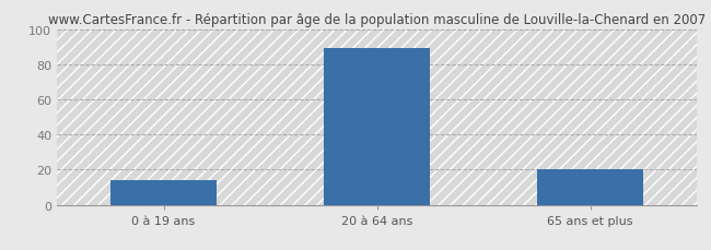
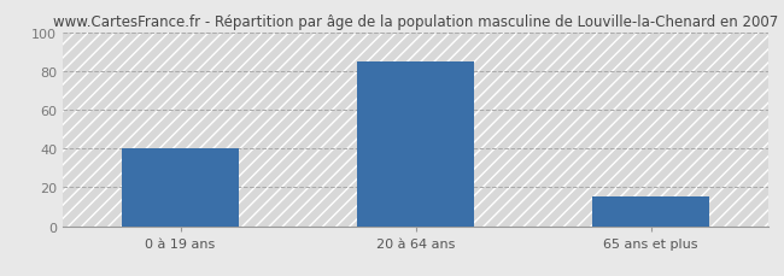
0 à 19 ans: 14 -> 40
20 à 64 ans: 89 -> 85
65 ans et plus: 20 -> 15
